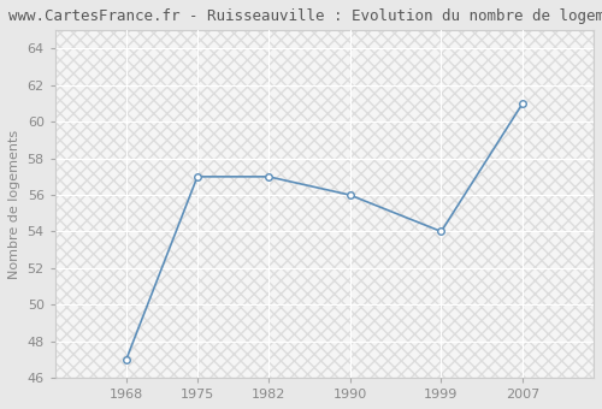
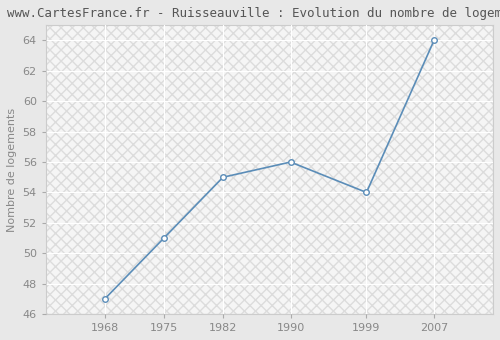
1975: 57 -> 51
1982: 57 -> 55
2007: 61 -> 64
